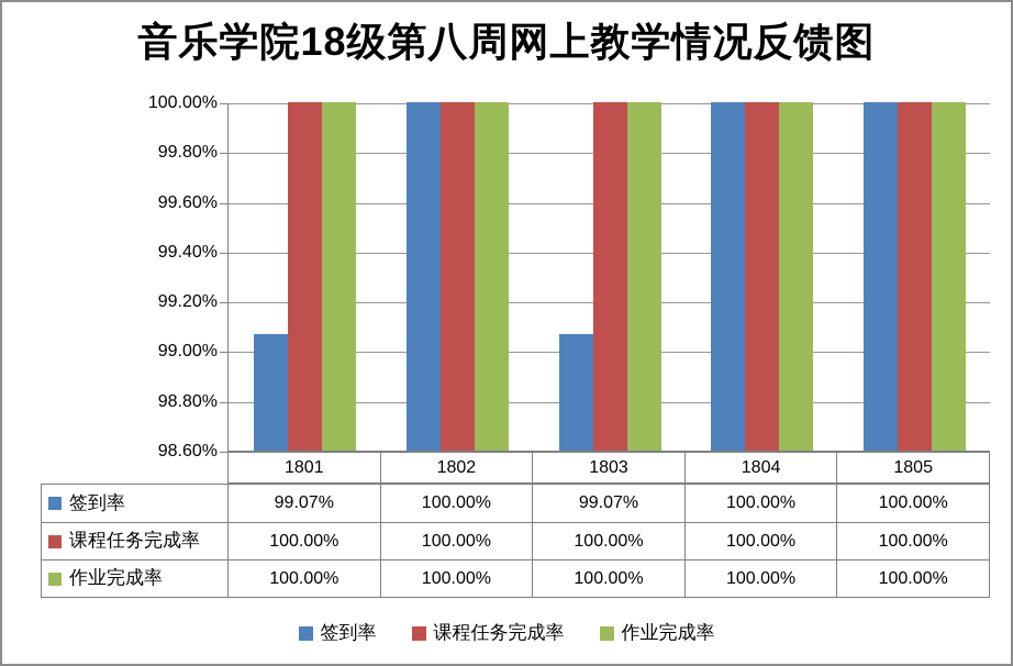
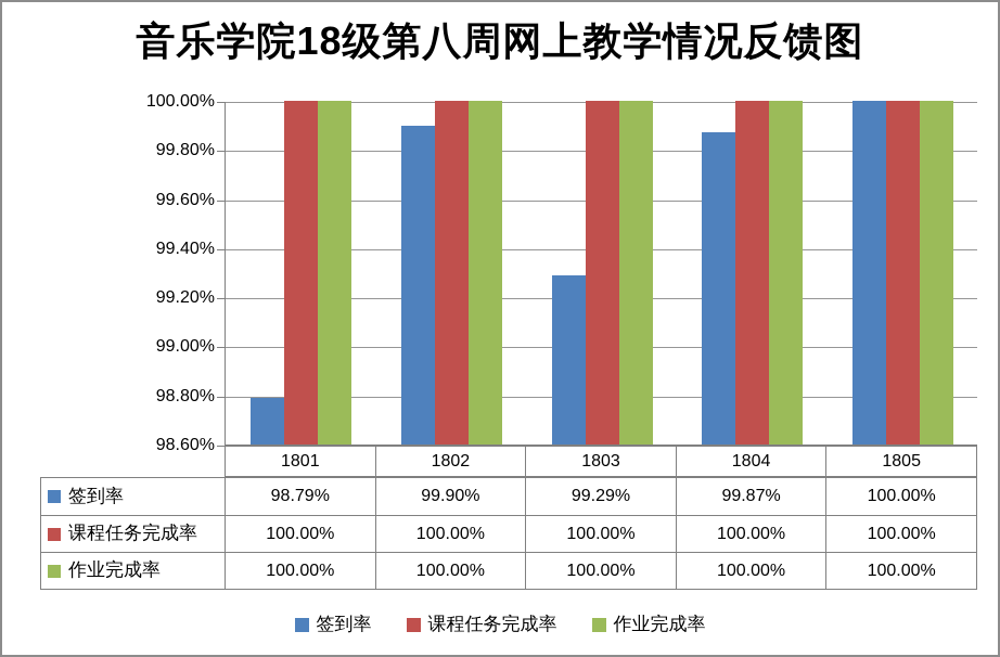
签到率/1801: 99.07% -> 98.79%
签到率/1802: 100.00% -> 99.90%
签到率/1803: 99.07% -> 99.29%
签到率/1804: 100.00% -> 99.87%
